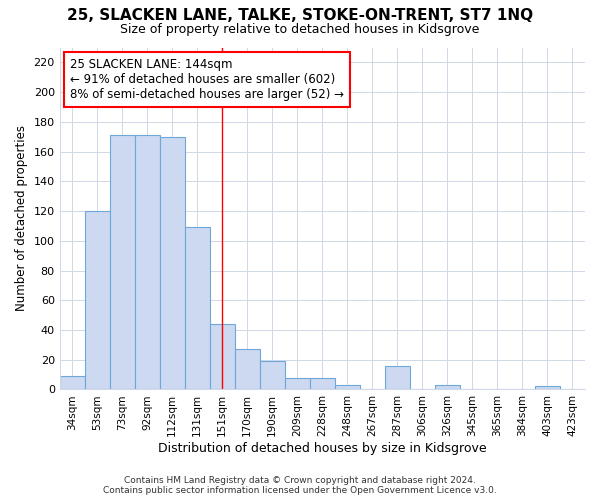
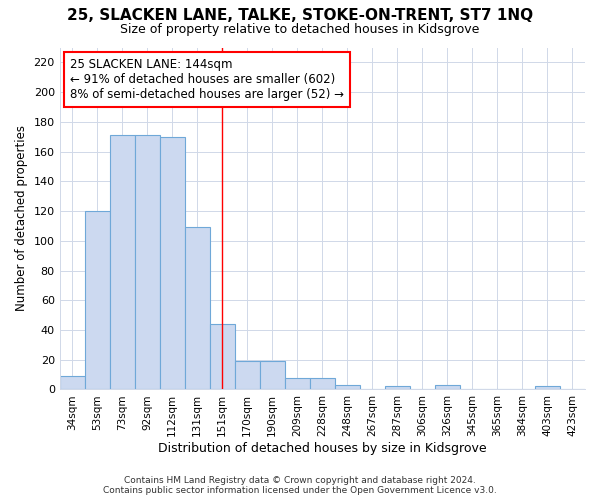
170sqm: 27 -> 19
287sqm: 16 -> 2
